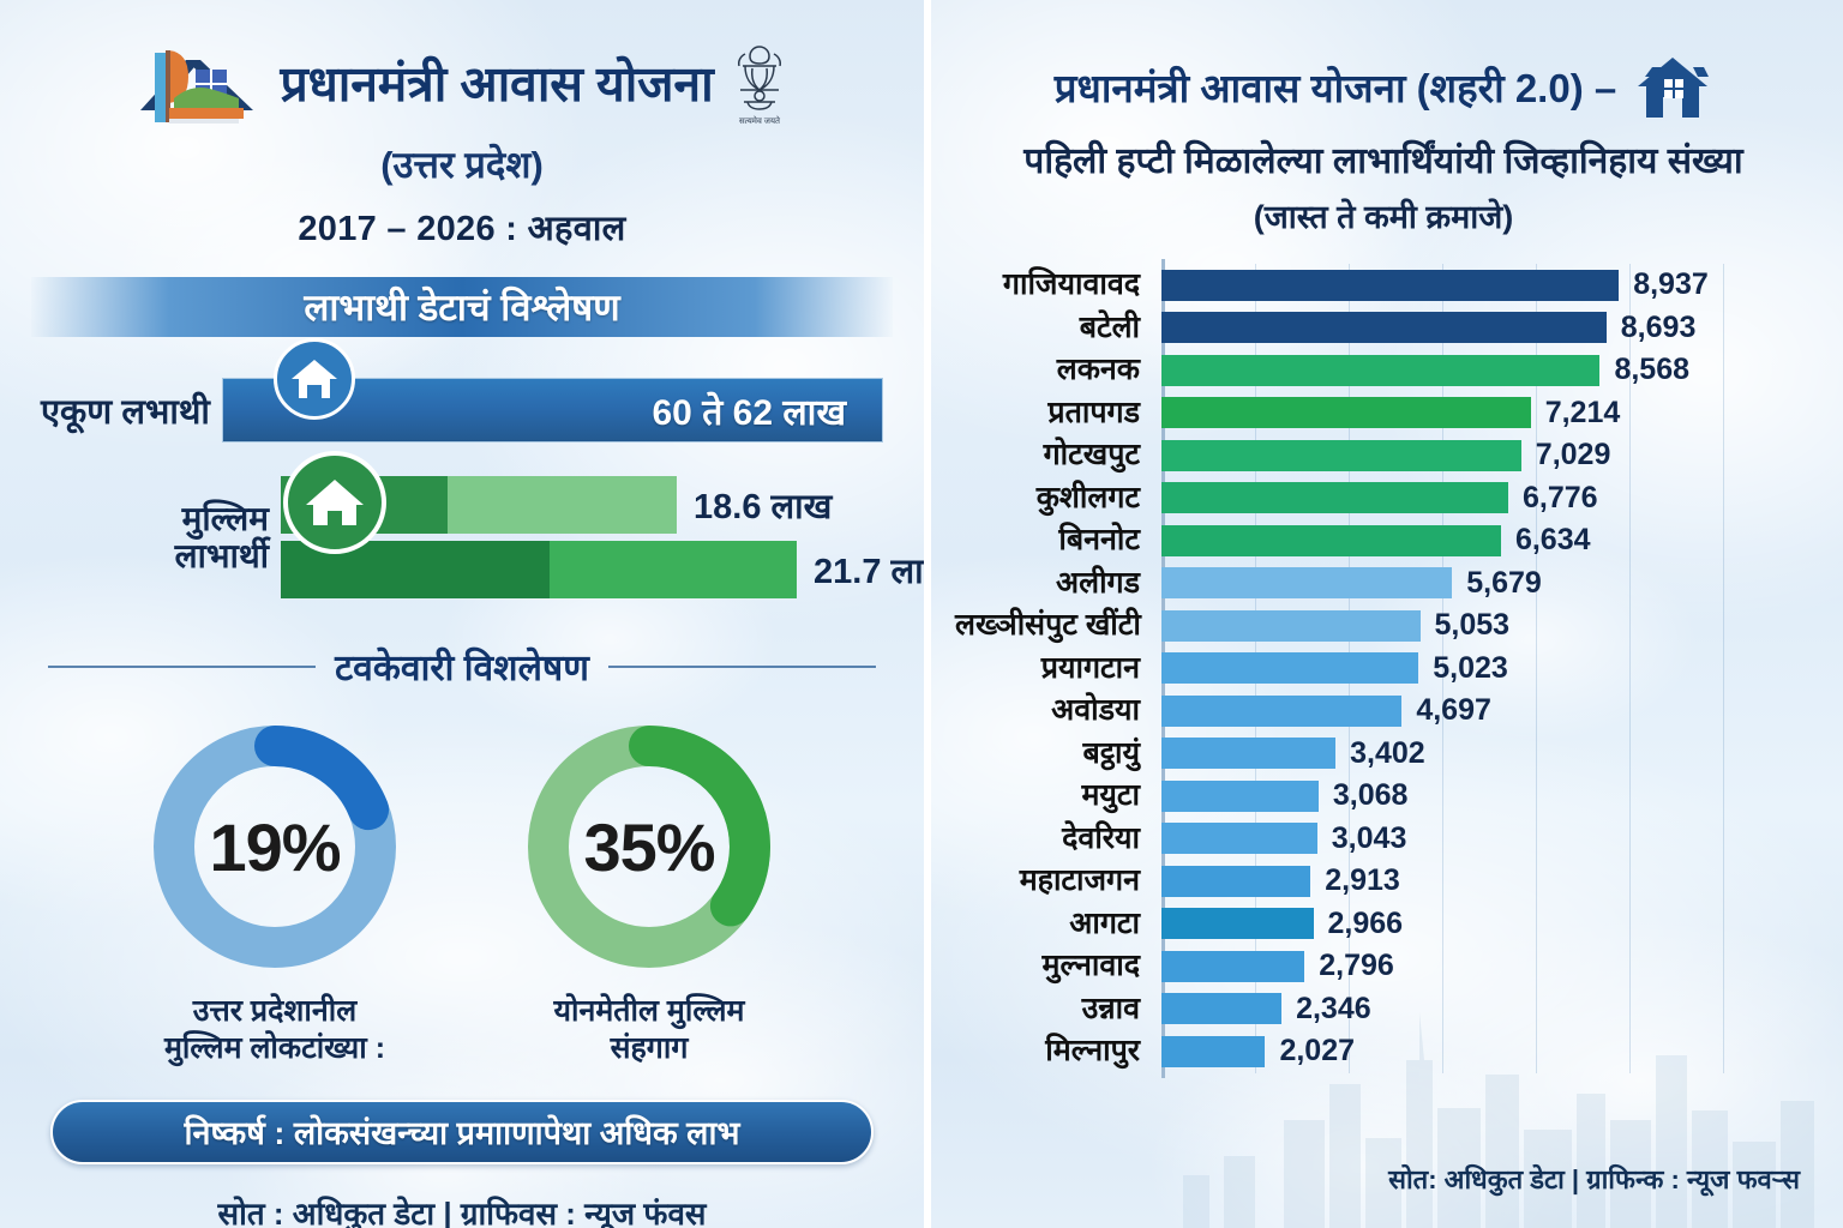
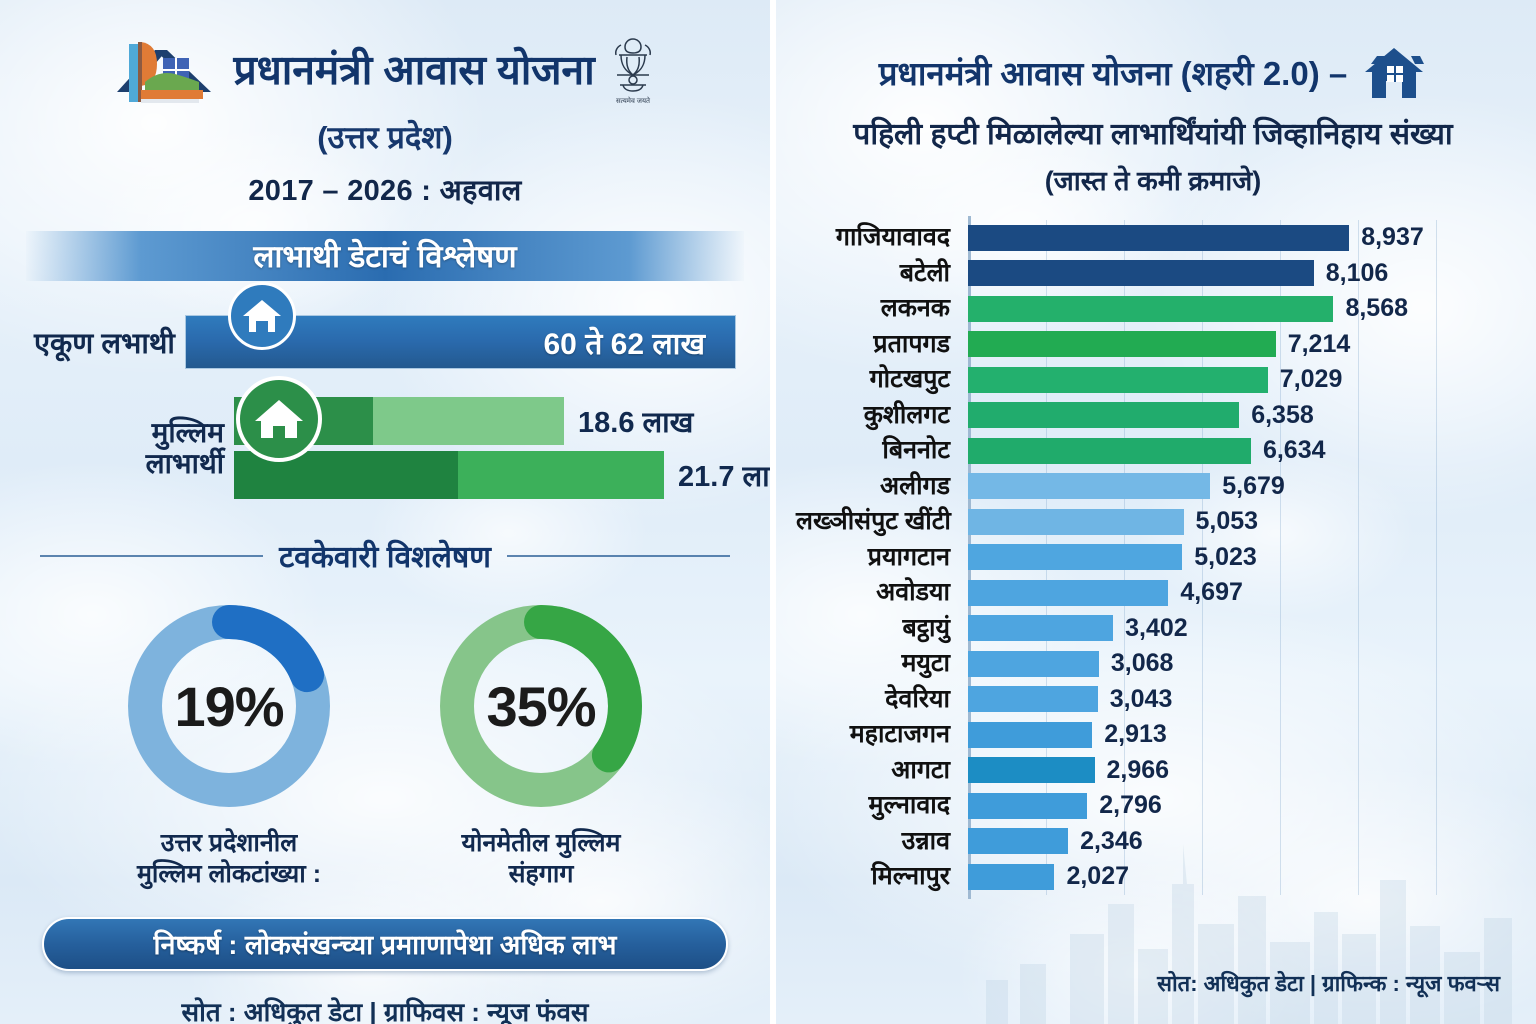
बटेली: 8,693 -> 8,106
कुशीलगट: 6,776 -> 6,358
